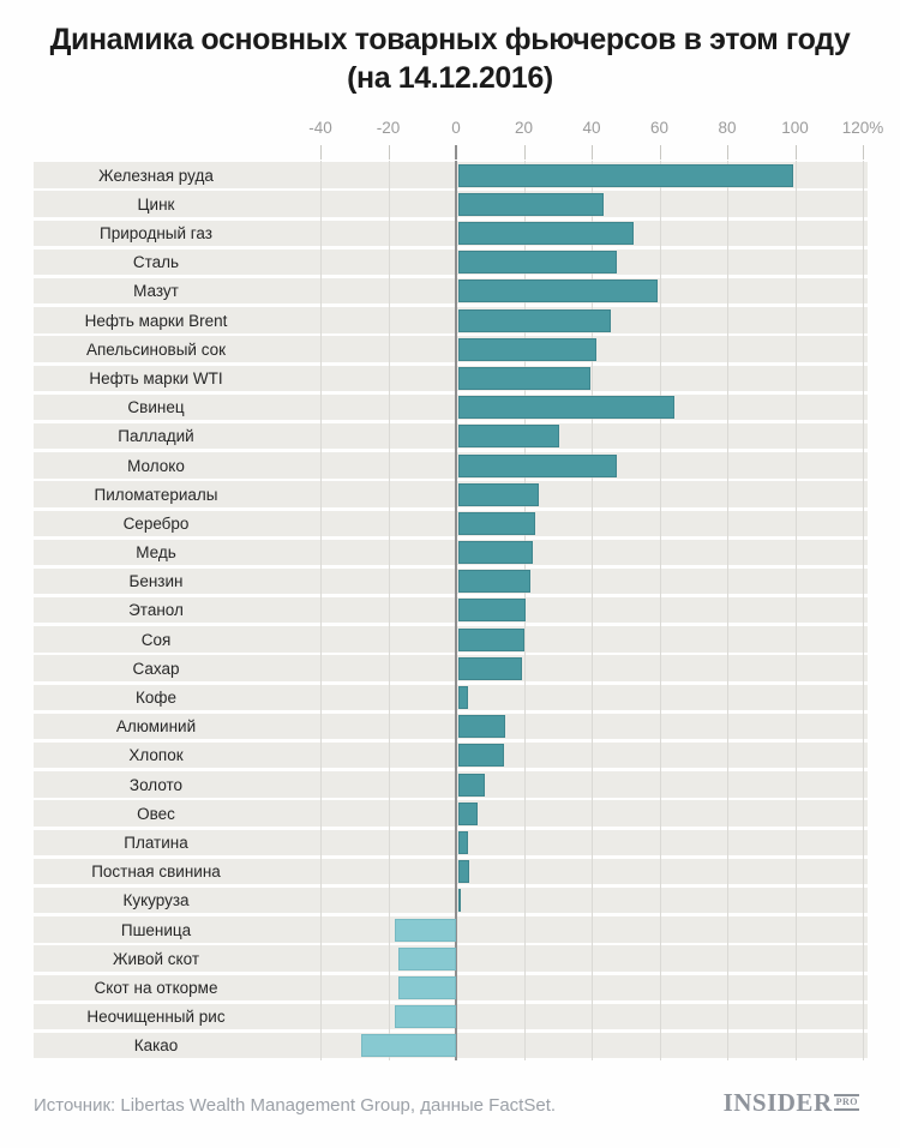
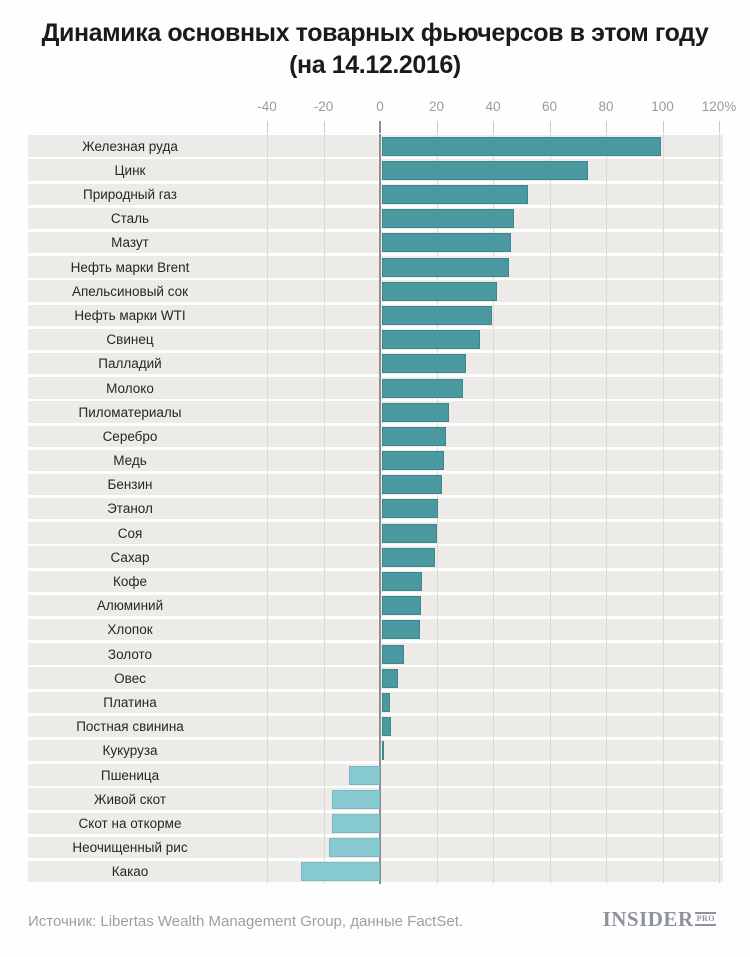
Цинк: 43% -> 73%
Мазут: 59% -> 46%
Свинец: 64% -> 35%
Молоко: 47% -> 29%
Кофе: 3% -> 14%
Пшеница: -18% -> -11%
